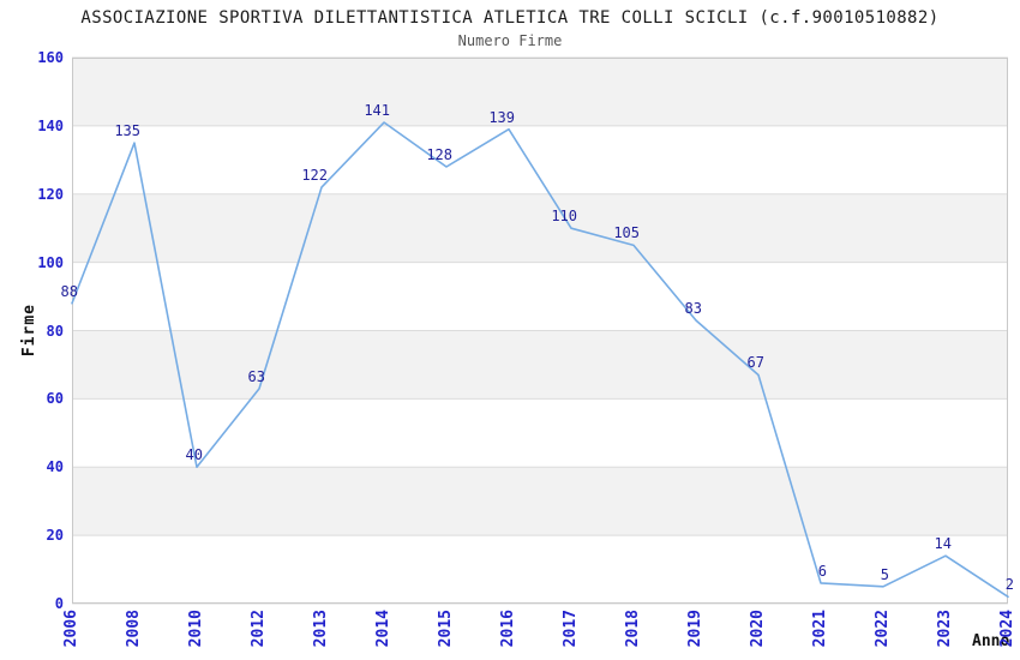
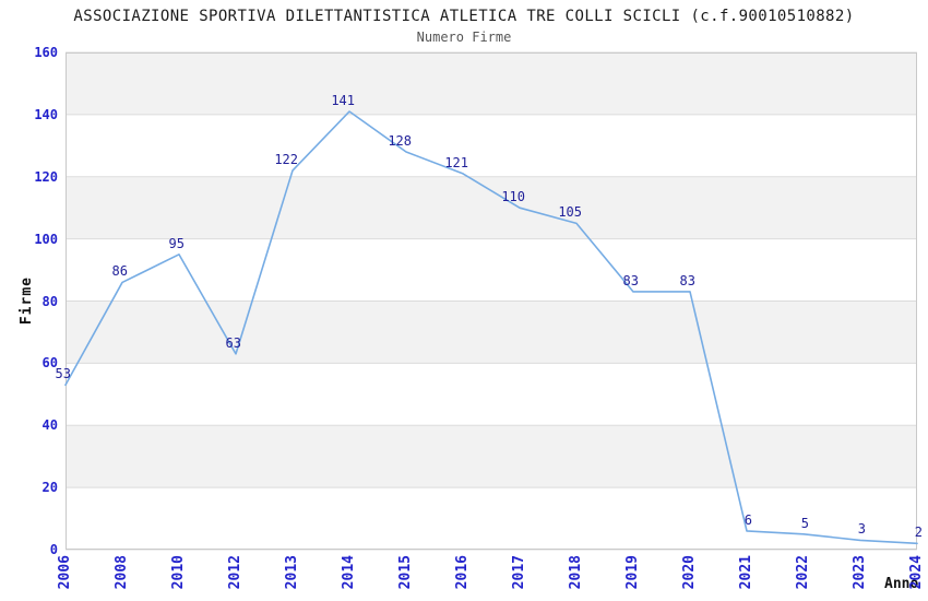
2006: 88 -> 53
2008: 135 -> 86
2010: 40 -> 95
2016: 139 -> 121
2020: 67 -> 83
2023: 14 -> 3
